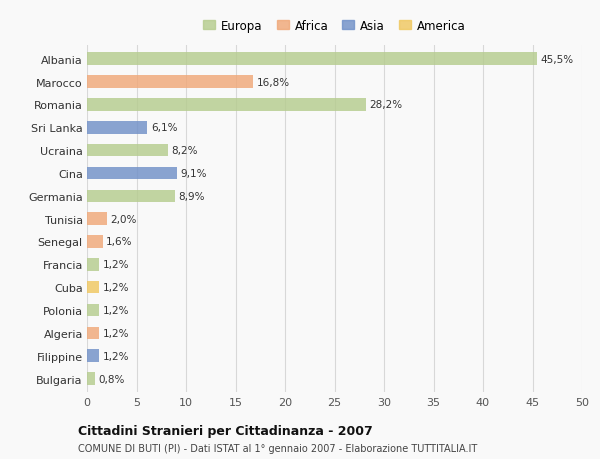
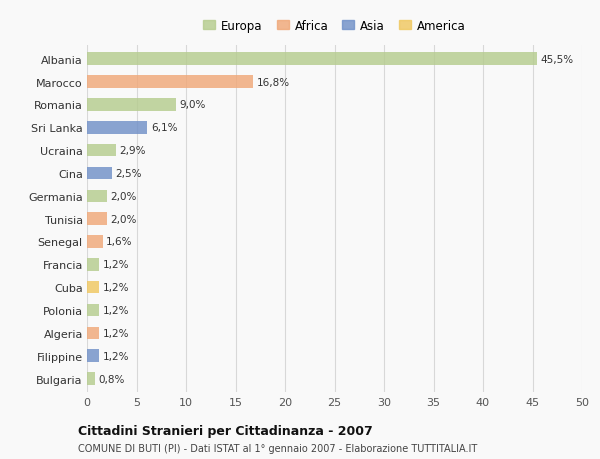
Romania: 28,2% -> 9,0%
Ucraina: 8,2% -> 2,9%
Cina: 9,1% -> 2,5%
Germania: 8,9% -> 2,0%
